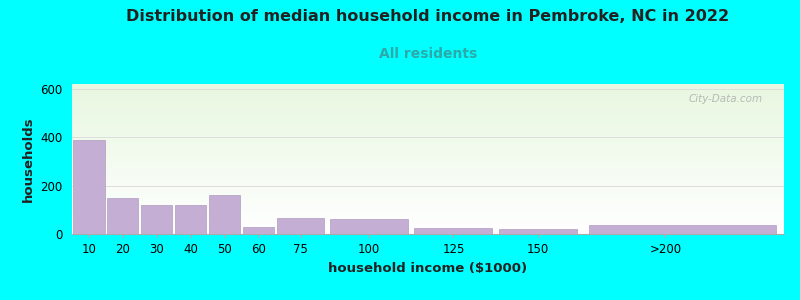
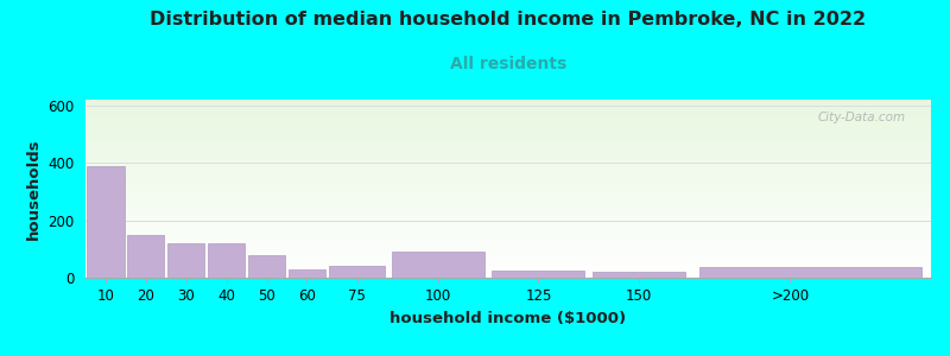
50: 160 -> 80
75: 65 -> 42
100: 60 -> 90
